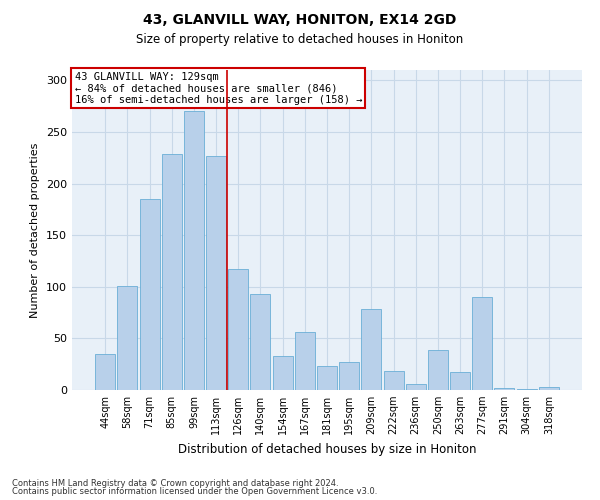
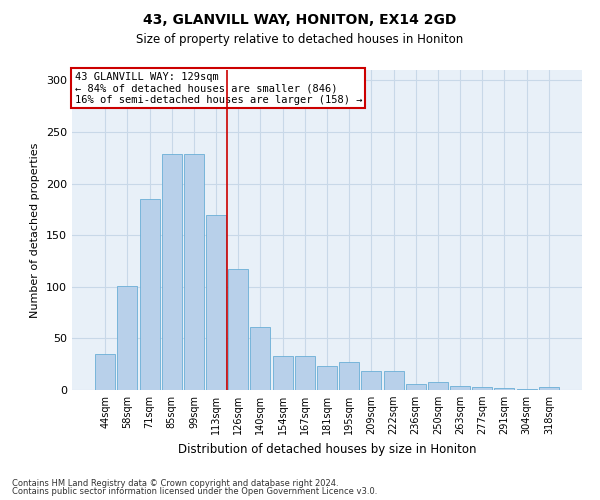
99sqm: 270 -> 229
113sqm: 227 -> 170
140sqm: 93 -> 61
167sqm: 56 -> 33
209sqm: 78 -> 18
250sqm: 39 -> 8
263sqm: 17 -> 4
277sqm: 90 -> 3
